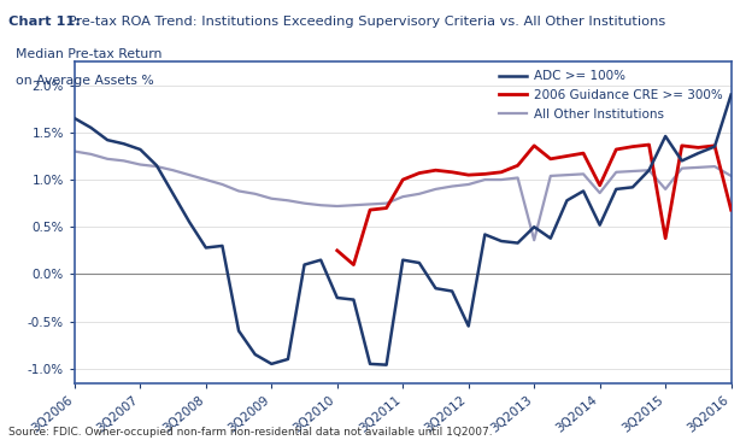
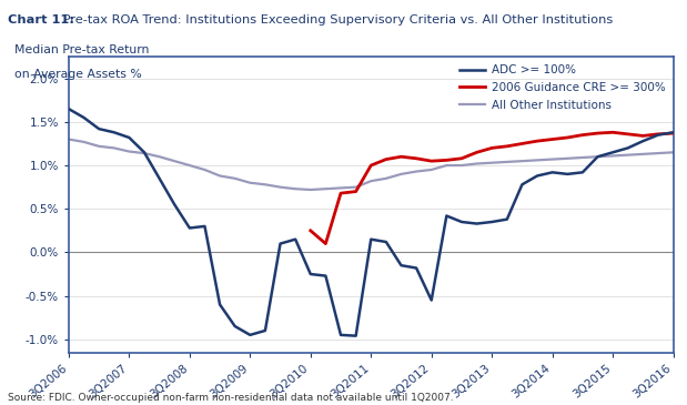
ADC >= 100%/3Q2013: 0.50% -> 0.35%
2006 Guidance CRE >= 300%/3Q2013: 1.36% -> 1.20%
All Other Institutions/3Q2013: 0.36% -> 1.03%
ADC >= 100%/3Q2014: 0.52% -> 0.92%
2006 Guidance CRE >= 300%/3Q2014: 0.94% -> 1.30%
All Other Institutions/3Q2014: 0.86% -> 1.07%
ADC >= 100%/3Q2015: 1.46% -> 1.15%
2006 Guidance CRE >= 300%/3Q2015: 0.38% -> 1.38%
All Other Institutions/3Q2015: 0.90% -> 1.11%
ADC >= 100%/3Q2016: 1.90% -> 1.38%
2006 Guidance CRE >= 300%/3Q2016: 0.68% -> 1.37%
All Other Institutions/3Q2016: 1.04% -> 1.15%
